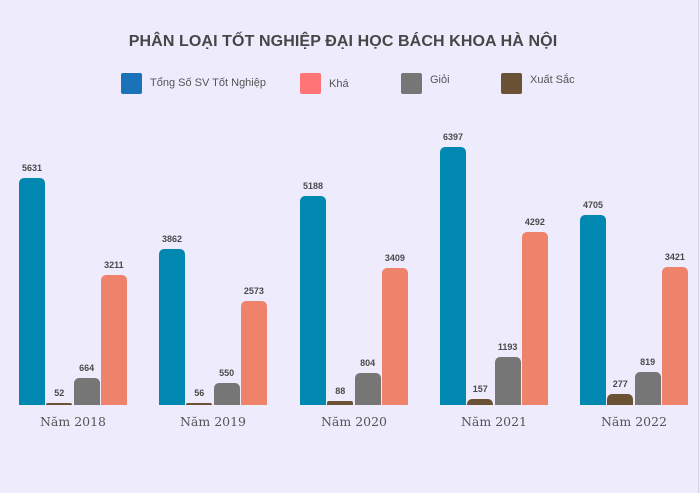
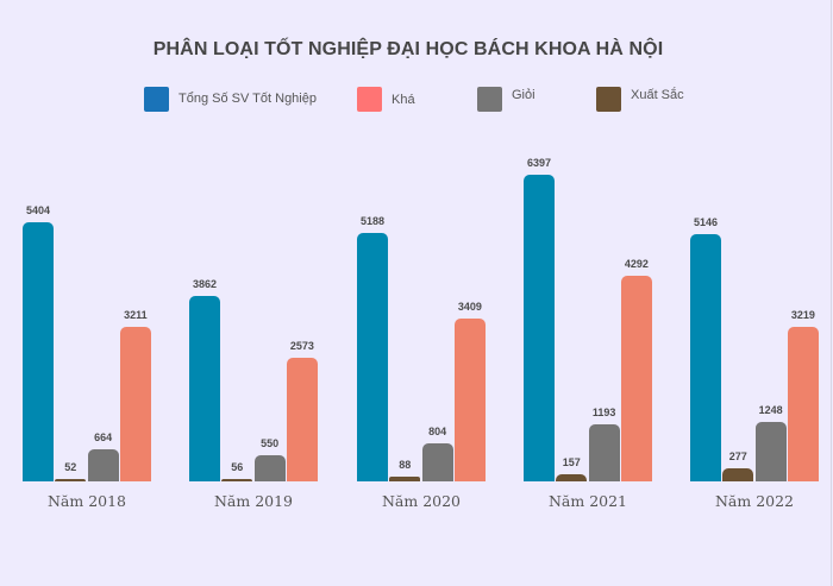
Tổng Số SV Tốt Nghiệp/Năm 2018: 5631 -> 5404
Tổng Số SV Tốt Nghiệp/Năm 2022: 4705 -> 5146
Giỏi/Năm 2022: 819 -> 1248
Khá/Năm 2022: 3421 -> 3219
